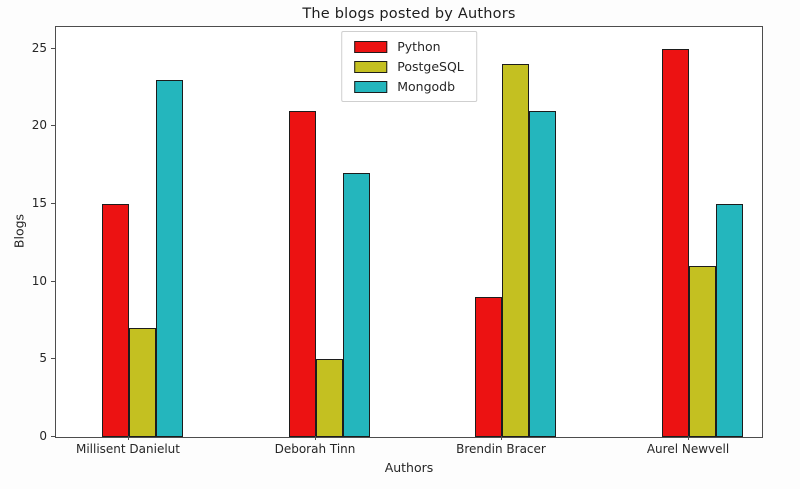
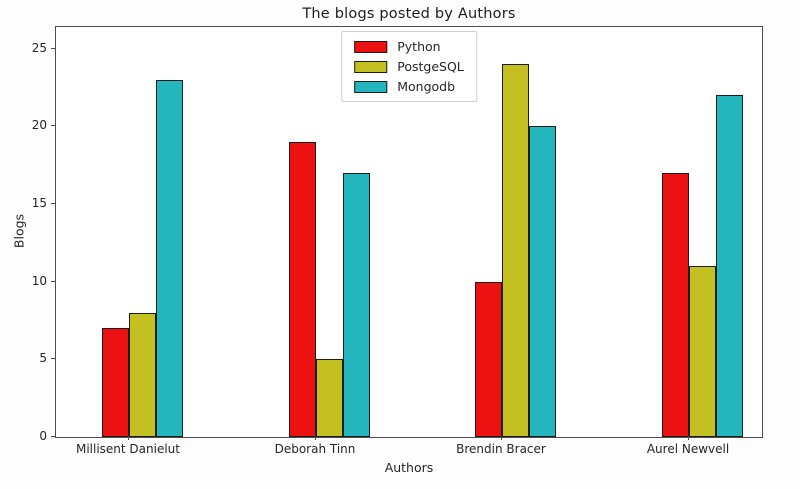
Python/Millisent Danielut: 15 -> 7
PostgeSQL/Millisent Danielut: 7 -> 8
Python/Deborah Tinn: 21 -> 19
Python/Brendin Bracer: 9 -> 10
Mongodb/Brendin Bracer: 21 -> 20
Python/Aurel Newvell: 25 -> 17
Mongodb/Aurel Newvell: 15 -> 22
